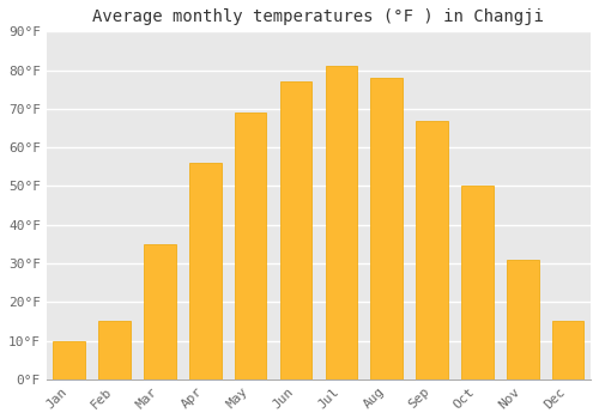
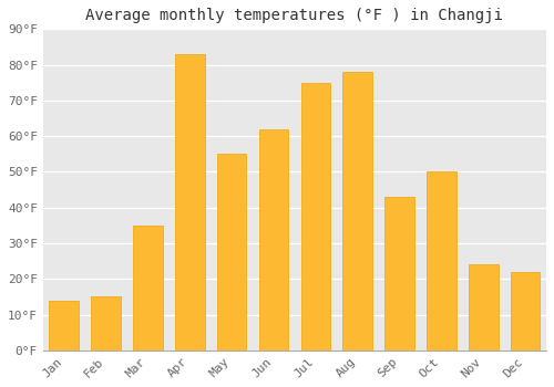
Jan: 10°F -> 14°F
Apr: 56°F -> 83°F
May: 69°F -> 55°F
Jun: 77°F -> 62°F
Jul: 81°F -> 75°F
Sep: 67°F -> 43°F
Nov: 31°F -> 24°F
Dec: 15°F -> 22°F
